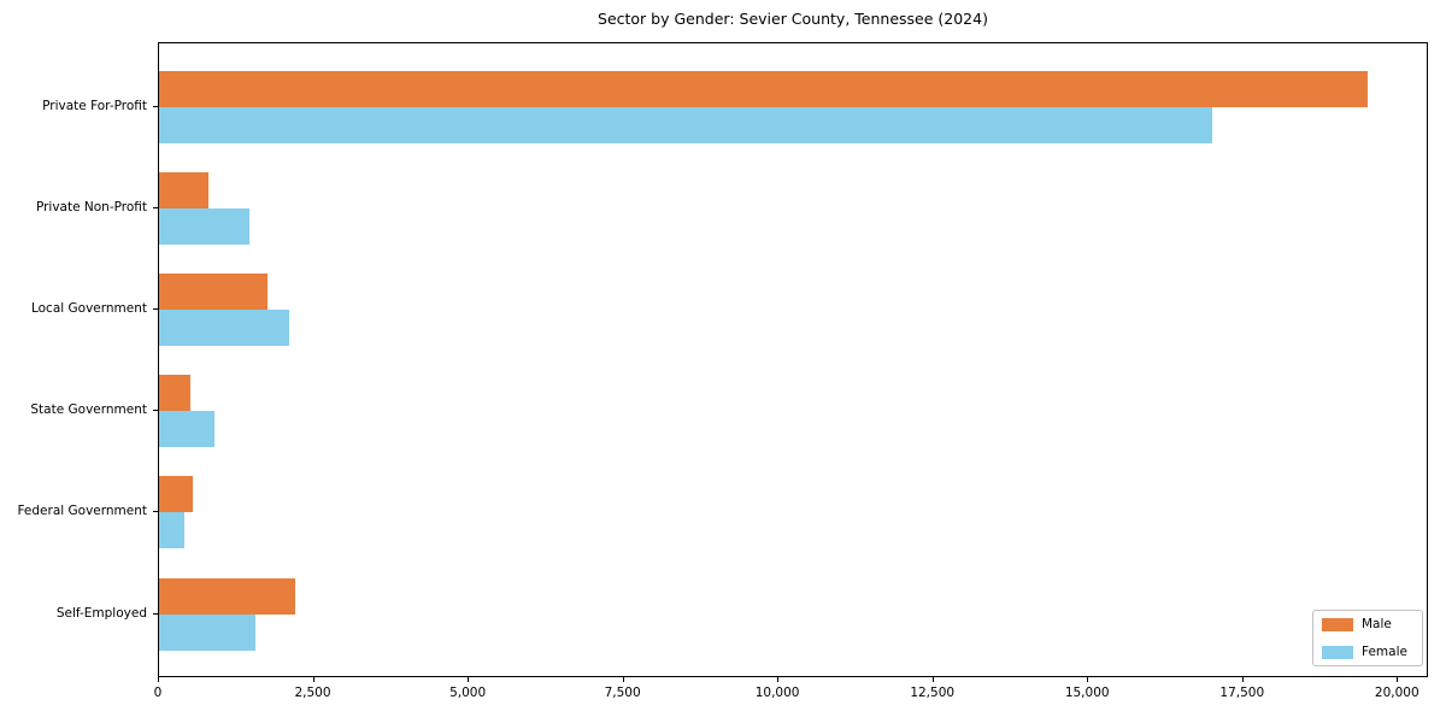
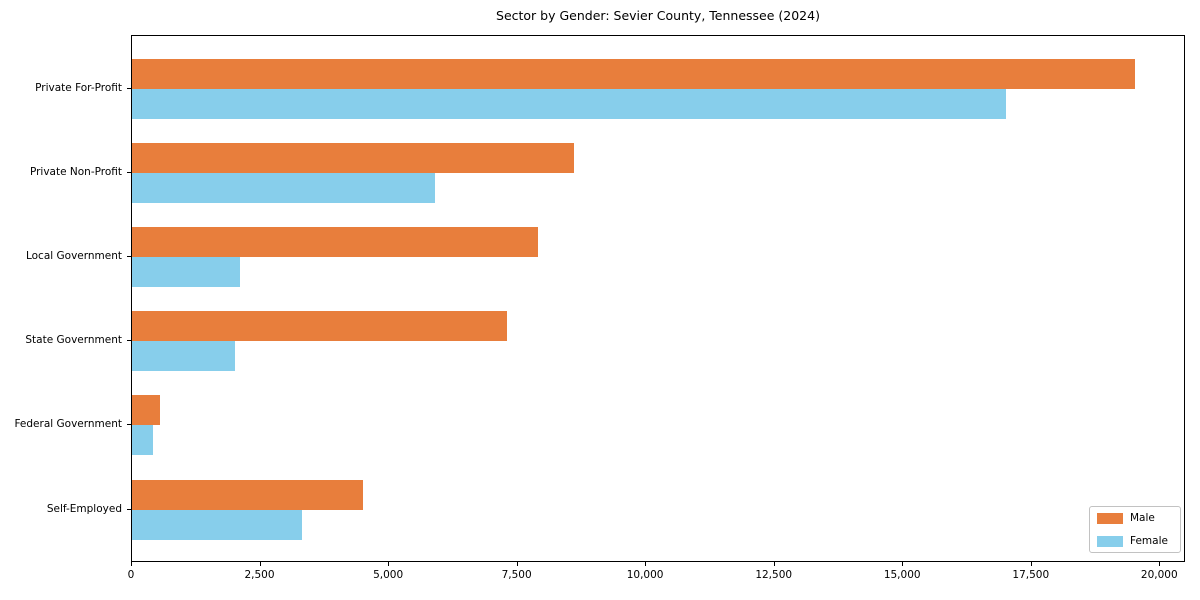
Male/Private Non-Profit: 800 -> 8600
Female/Private Non-Profit: 1400 -> 5900
Male/Local Government: 1800 -> 7900
Male/State Government: 500 -> 7300
Female/State Government: 900 -> 2000
Male/Self-Employed: 2200 -> 4500
Female/Self-Employed: 1600 -> 3300
